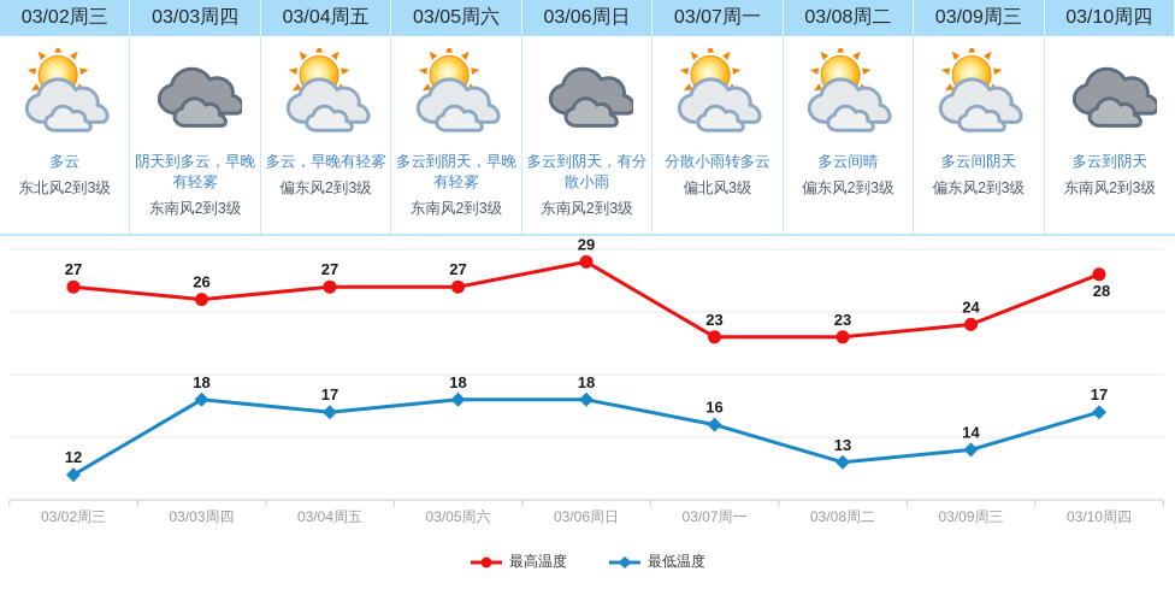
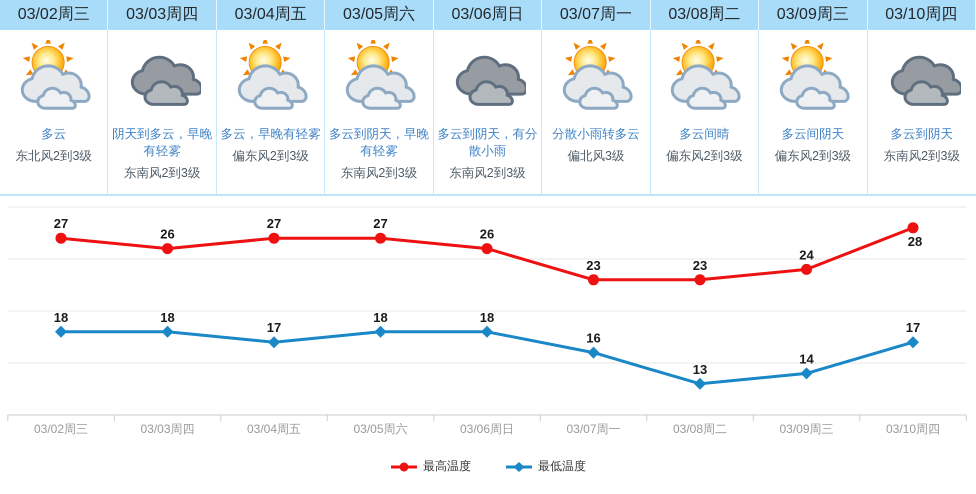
最低温度/03/02周三: 12 -> 18
最高温度/03/06周日: 29 -> 26
